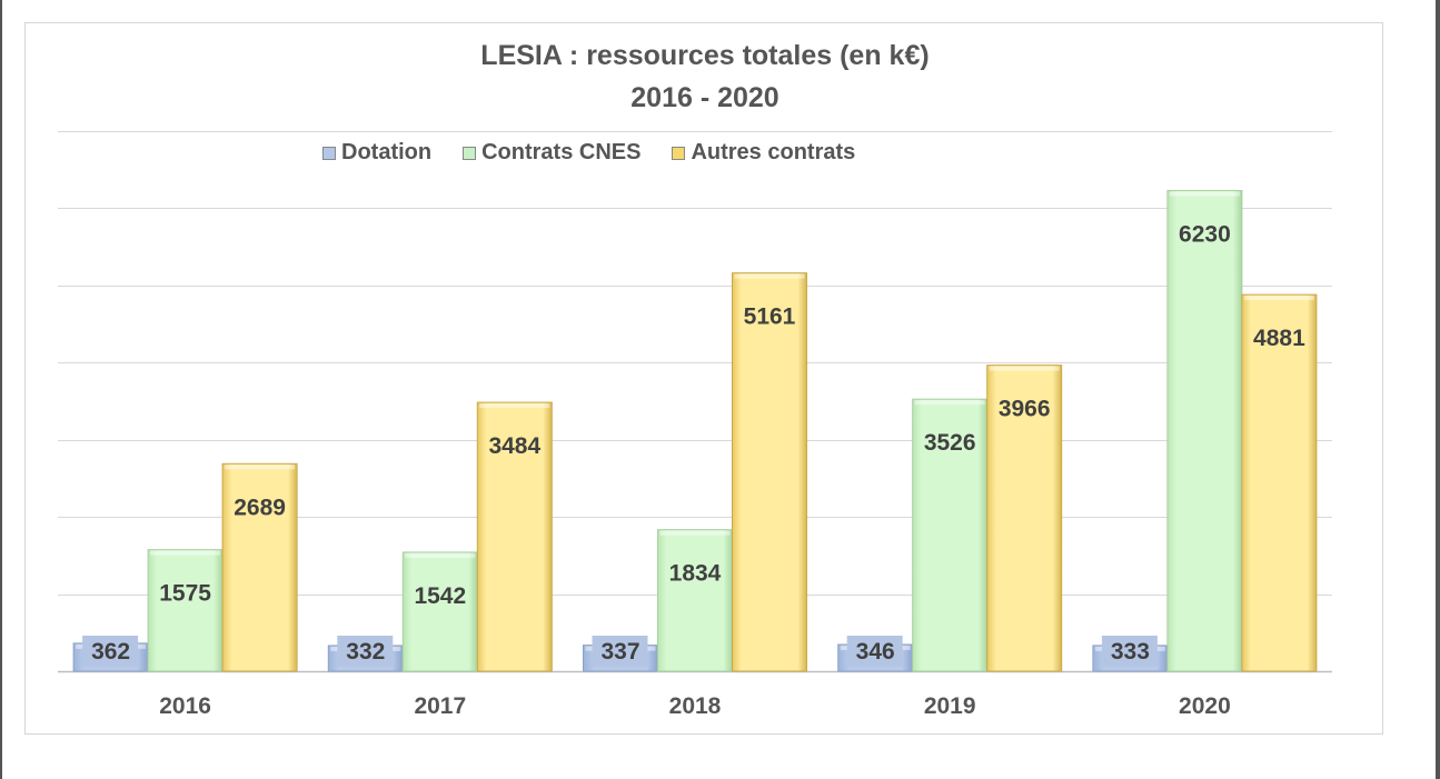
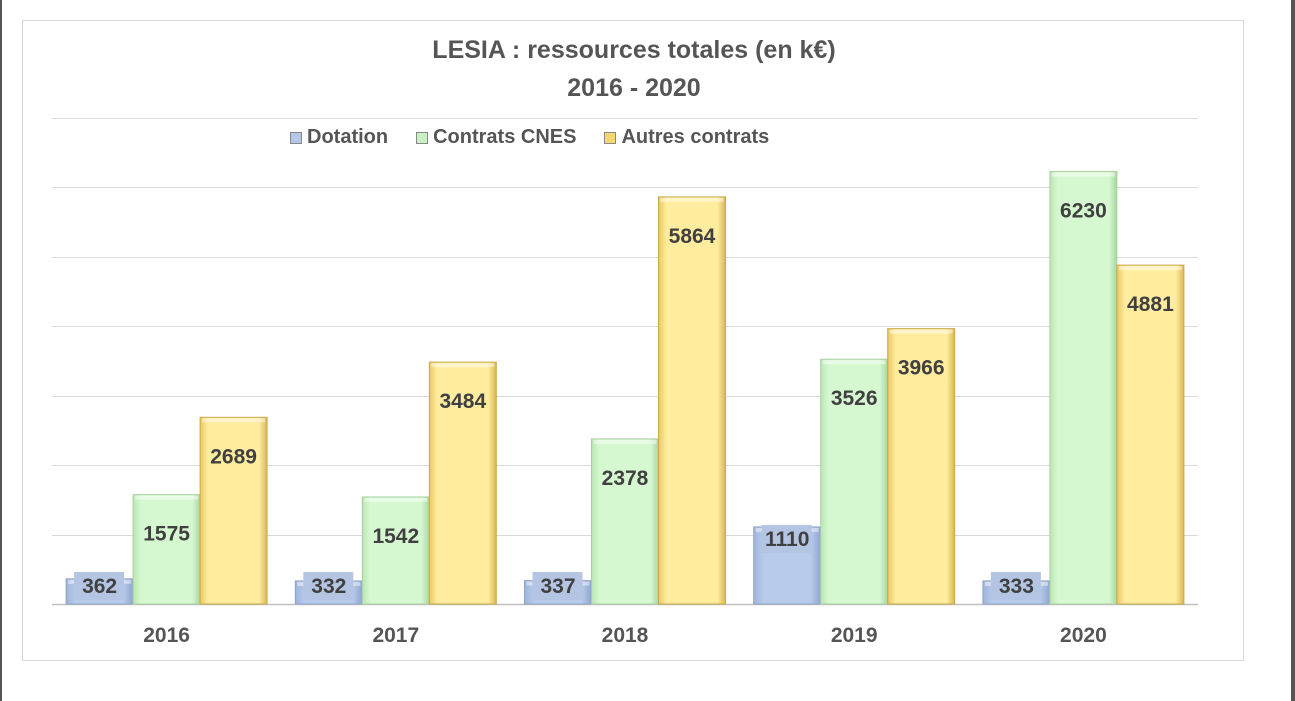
Contrats CNES/2018: 1834 -> 2378
Autres contrats/2018: 5161 -> 5864
Dotation/2019: 346 -> 1110
